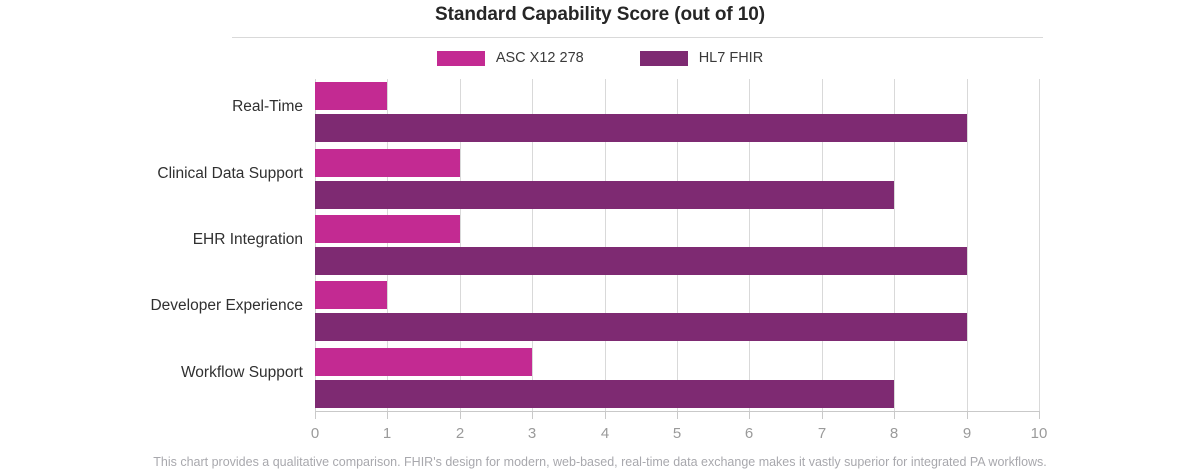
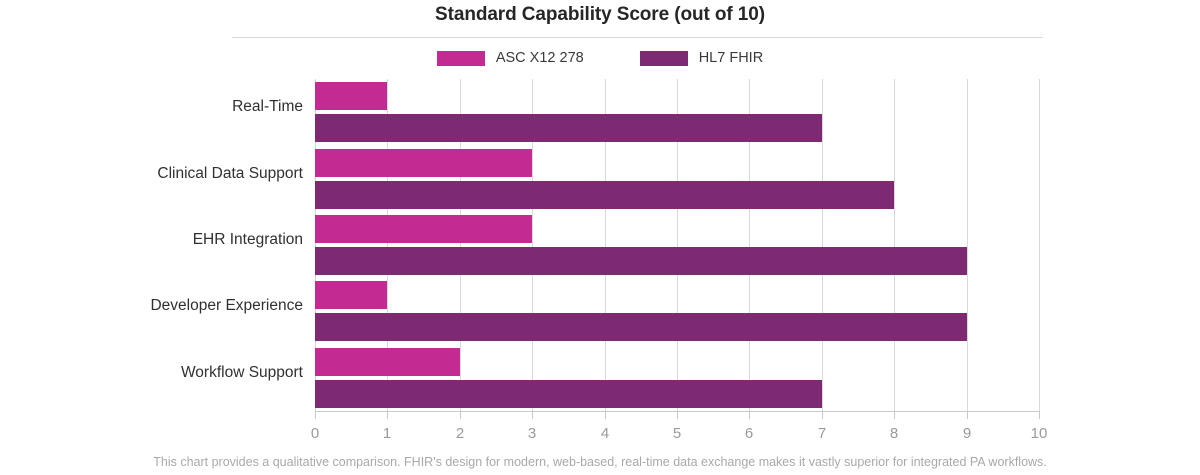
HL7 FHIR/Real-Time: 9 -> 7
ASC X12 278/Clinical Data Support: 2 -> 3
ASC X12 278/EHR Integration: 2 -> 3
ASC X12 278/Workflow Support: 3 -> 2
HL7 FHIR/Workflow Support: 8 -> 7
